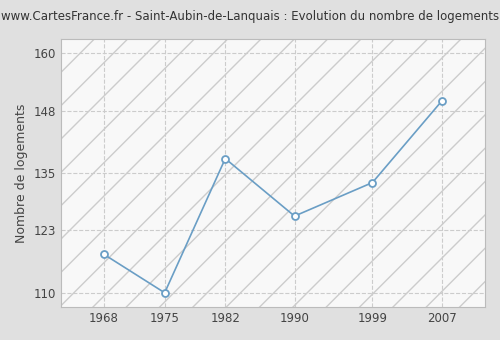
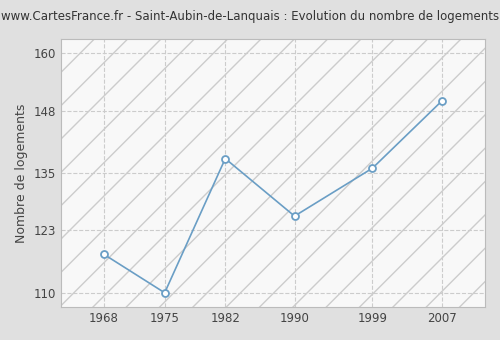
1999: 133 -> 136
